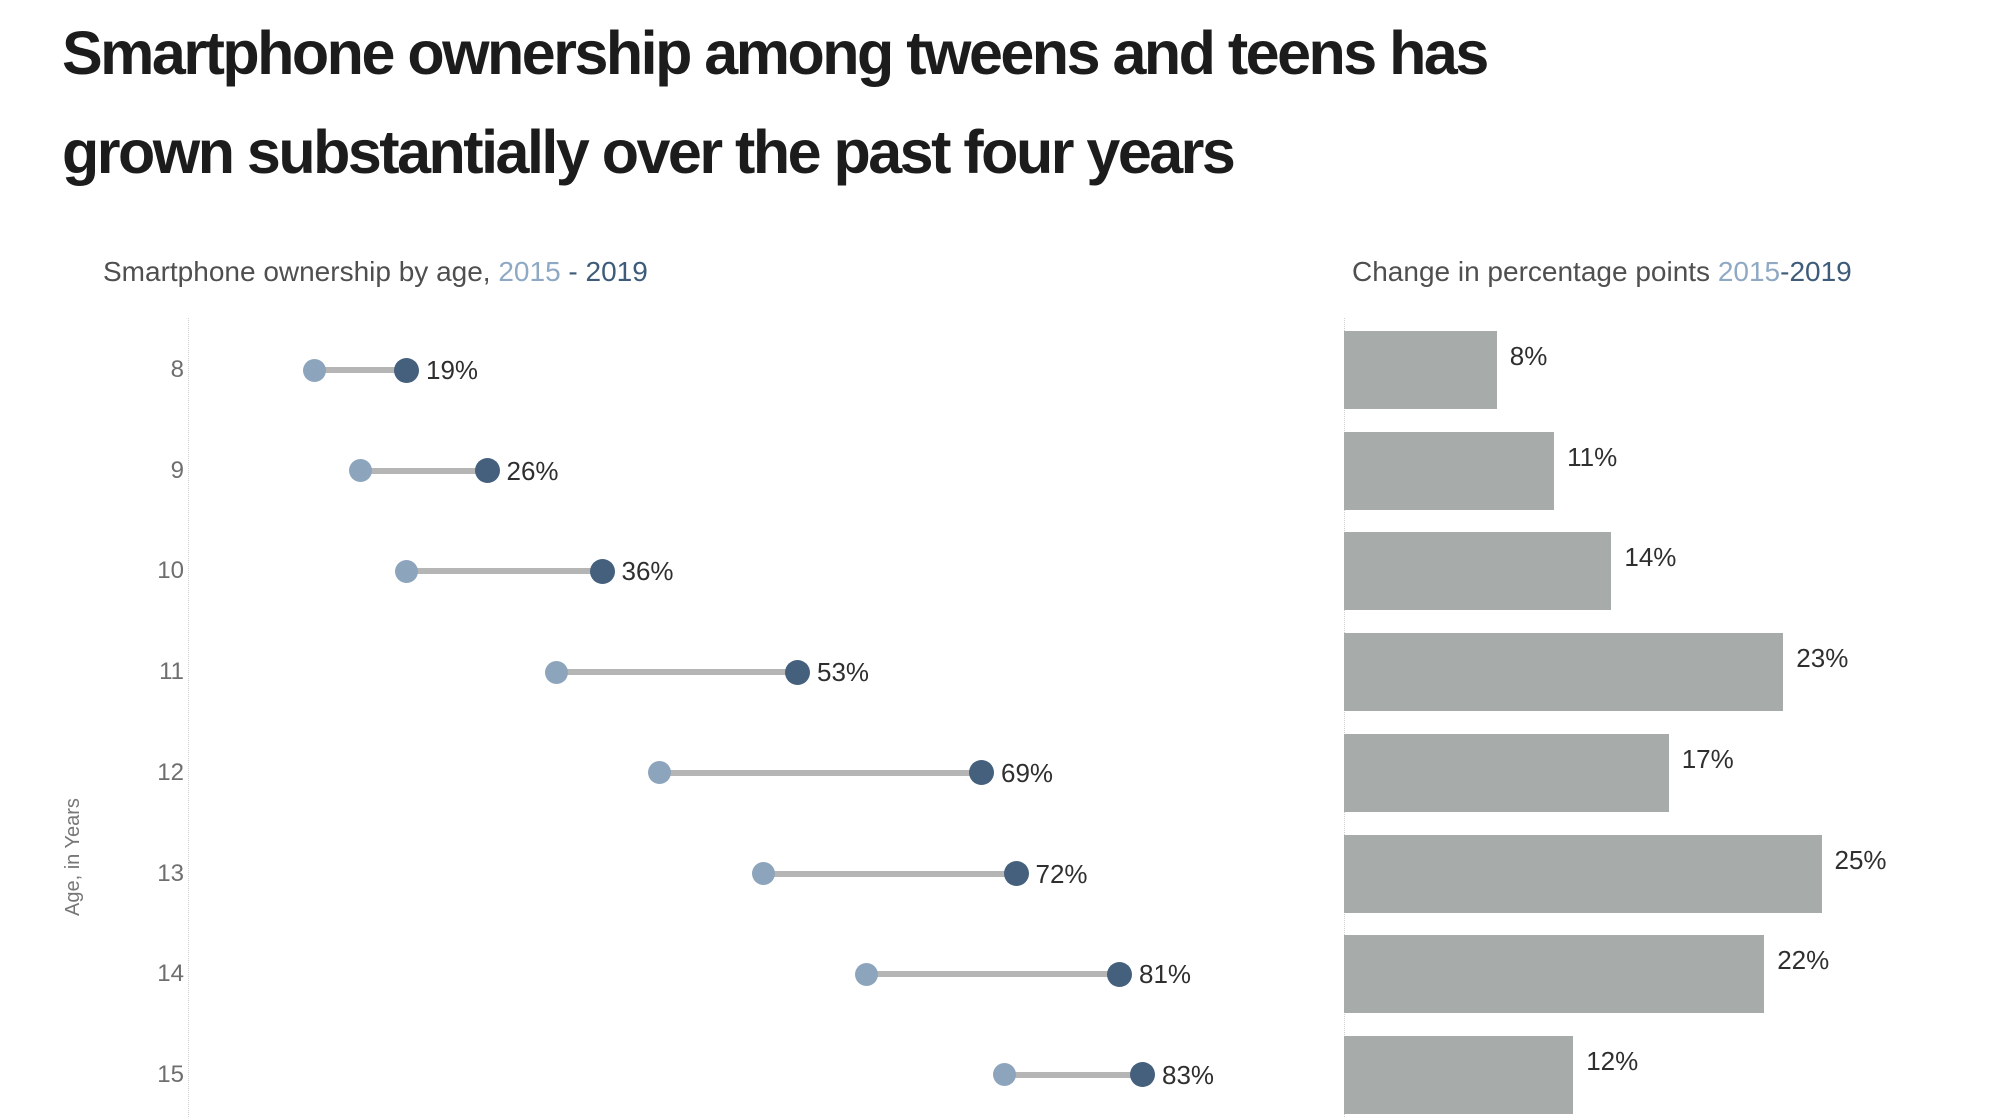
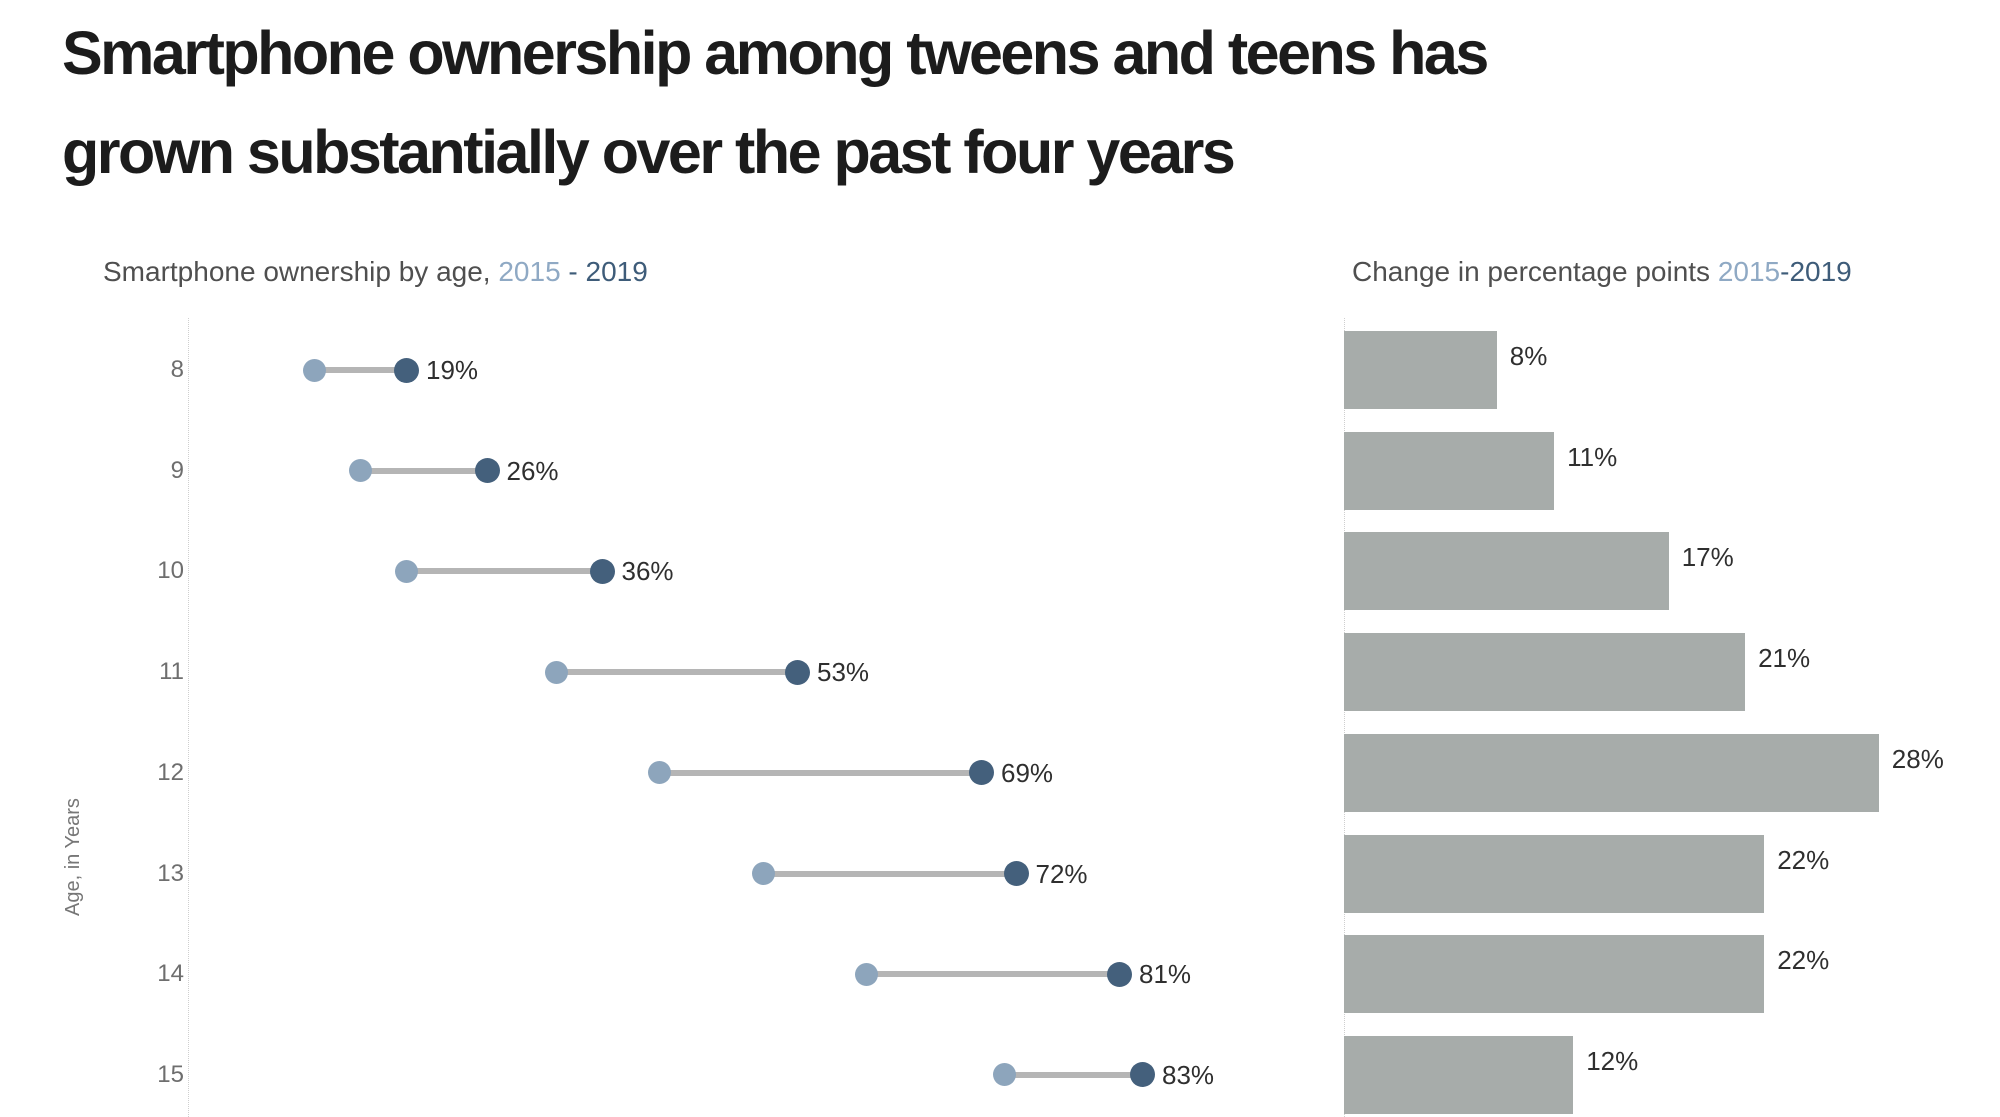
Change in percentage points 2015-2019/10: 14% -> 17%
Change in percentage points 2015-2019/11: 23% -> 21%
Change in percentage points 2015-2019/12: 17% -> 28%
Change in percentage points 2015-2019/13: 25% -> 22%
